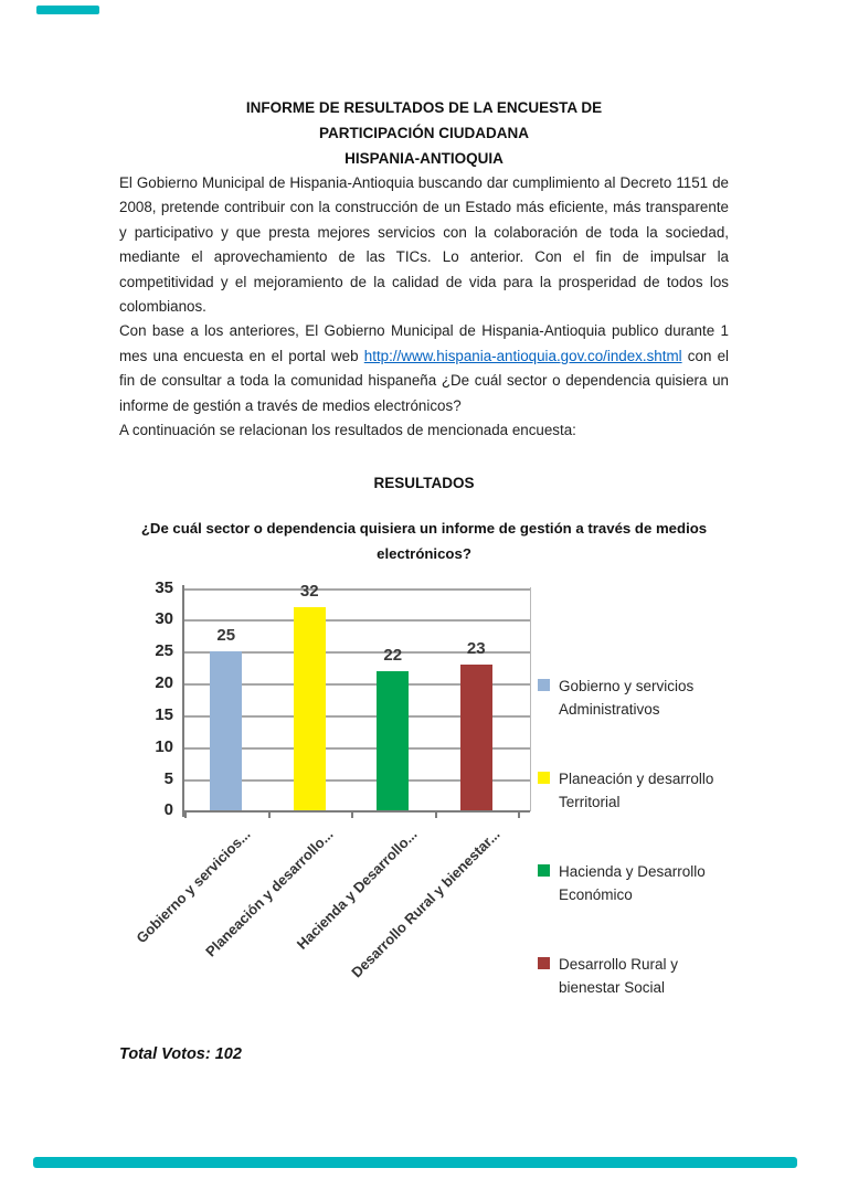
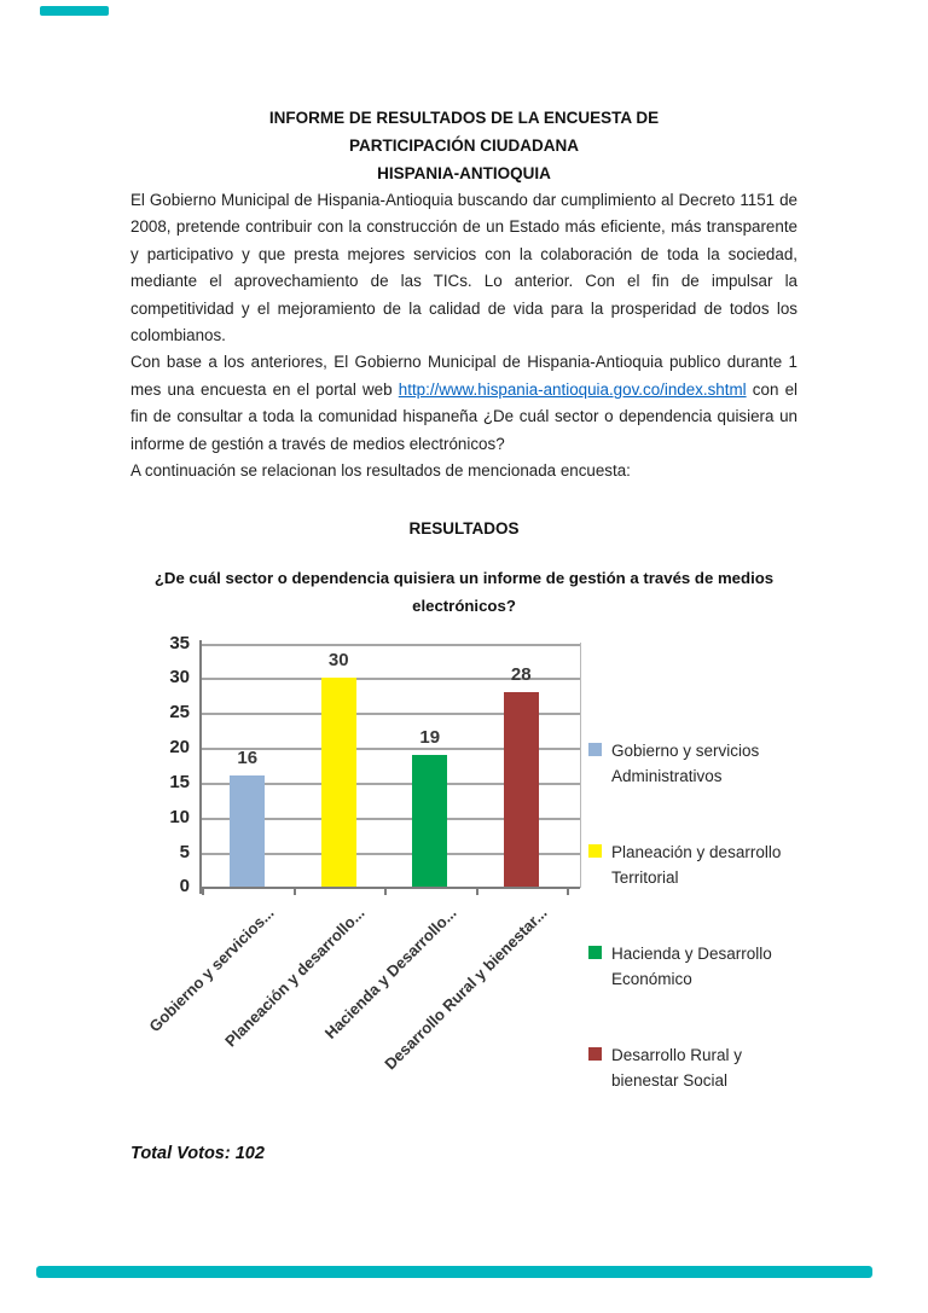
Gobierno y servicios...: 25 -> 16
Planeación y desarrollo...: 32 -> 30
Hacienda y Desarrollo...: 22 -> 19
Desarrollo Rural y bienestar...: 23 -> 28
